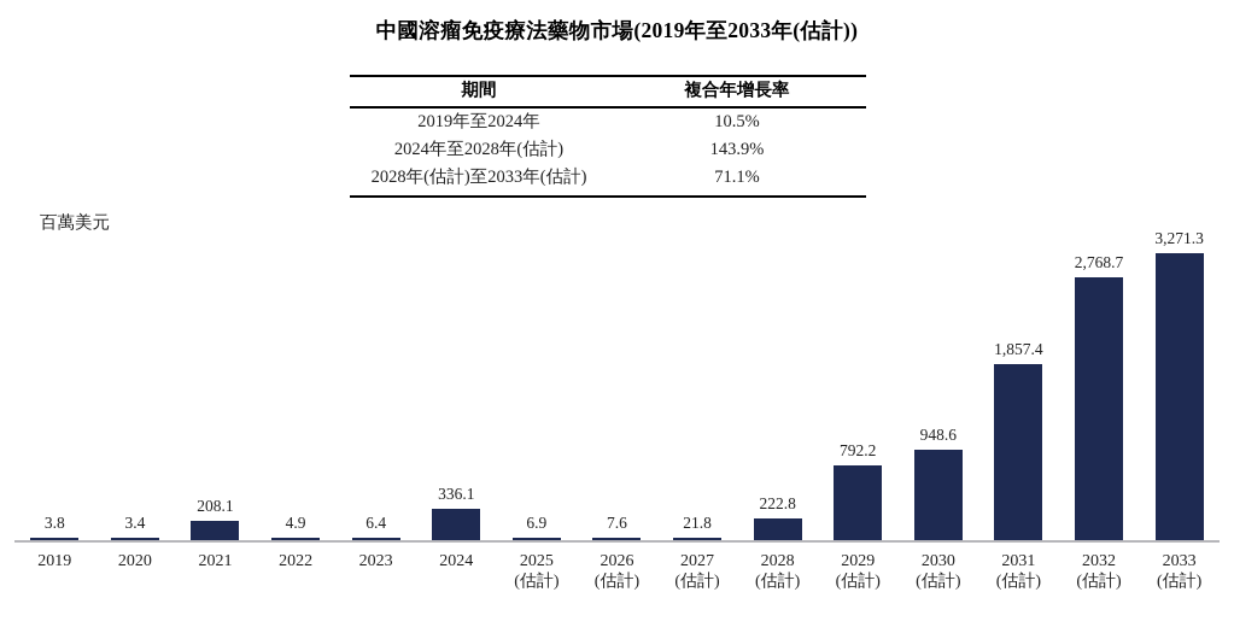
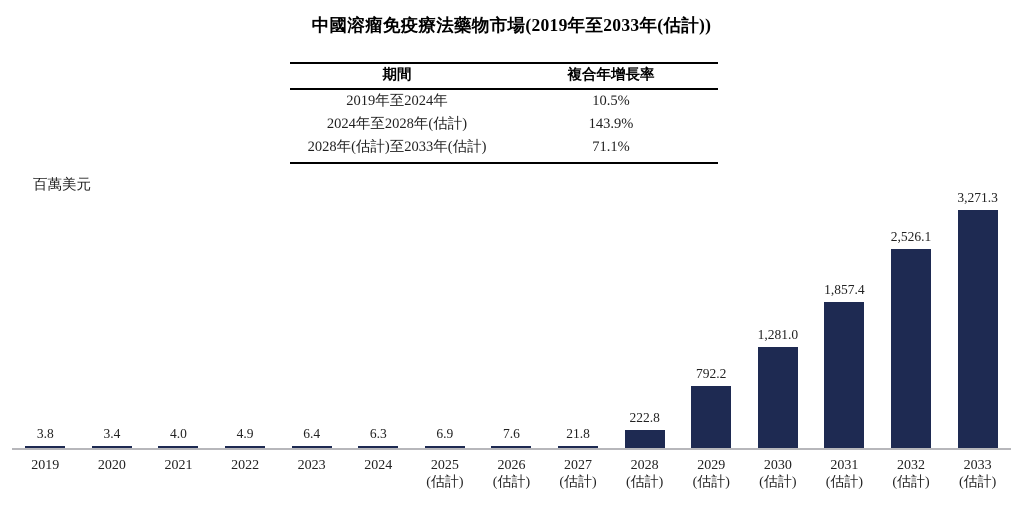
2021: 208.1 -> 4.0
2024: 336.1 -> 6.3
2030: 948.6 -> 1,281.0
2032: 2,768.7 -> 2,526.1
